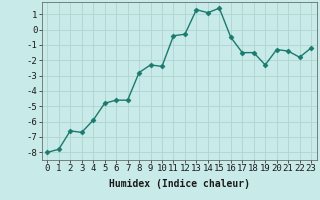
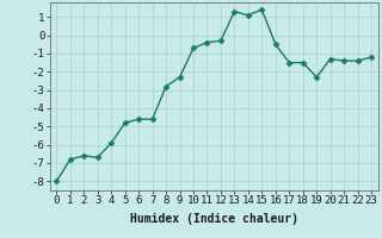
1: -7.8 -> -6.8
10: -2.4 -> -0.7
22: -1.8 -> -1.4
